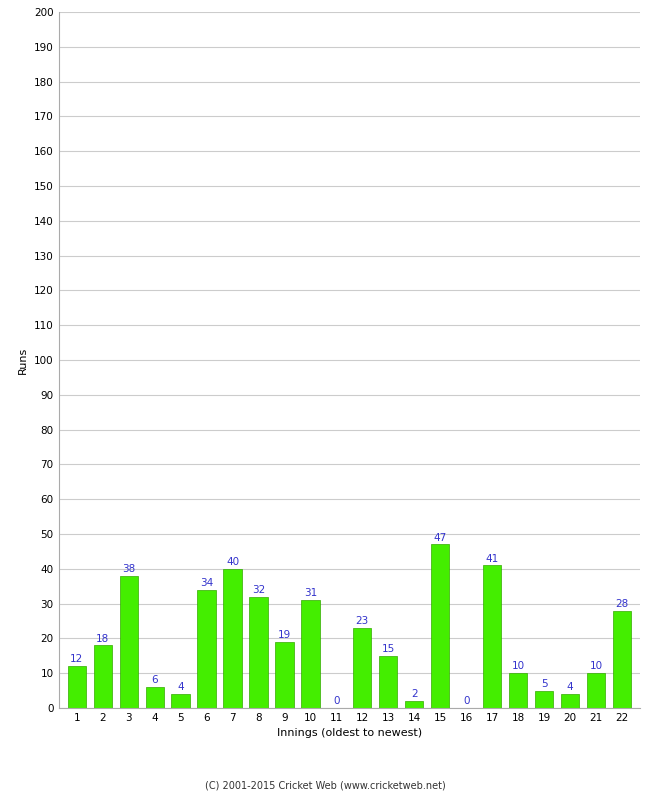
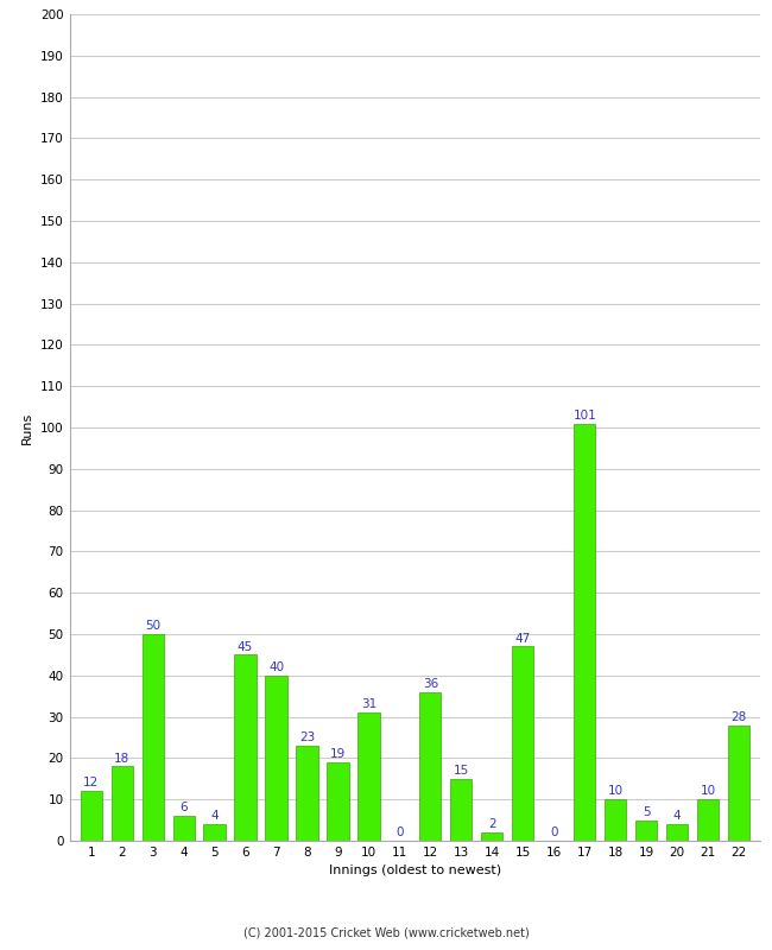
3: 38 -> 50
6: 34 -> 45
8: 32 -> 23
12: 23 -> 36
17: 41 -> 101
